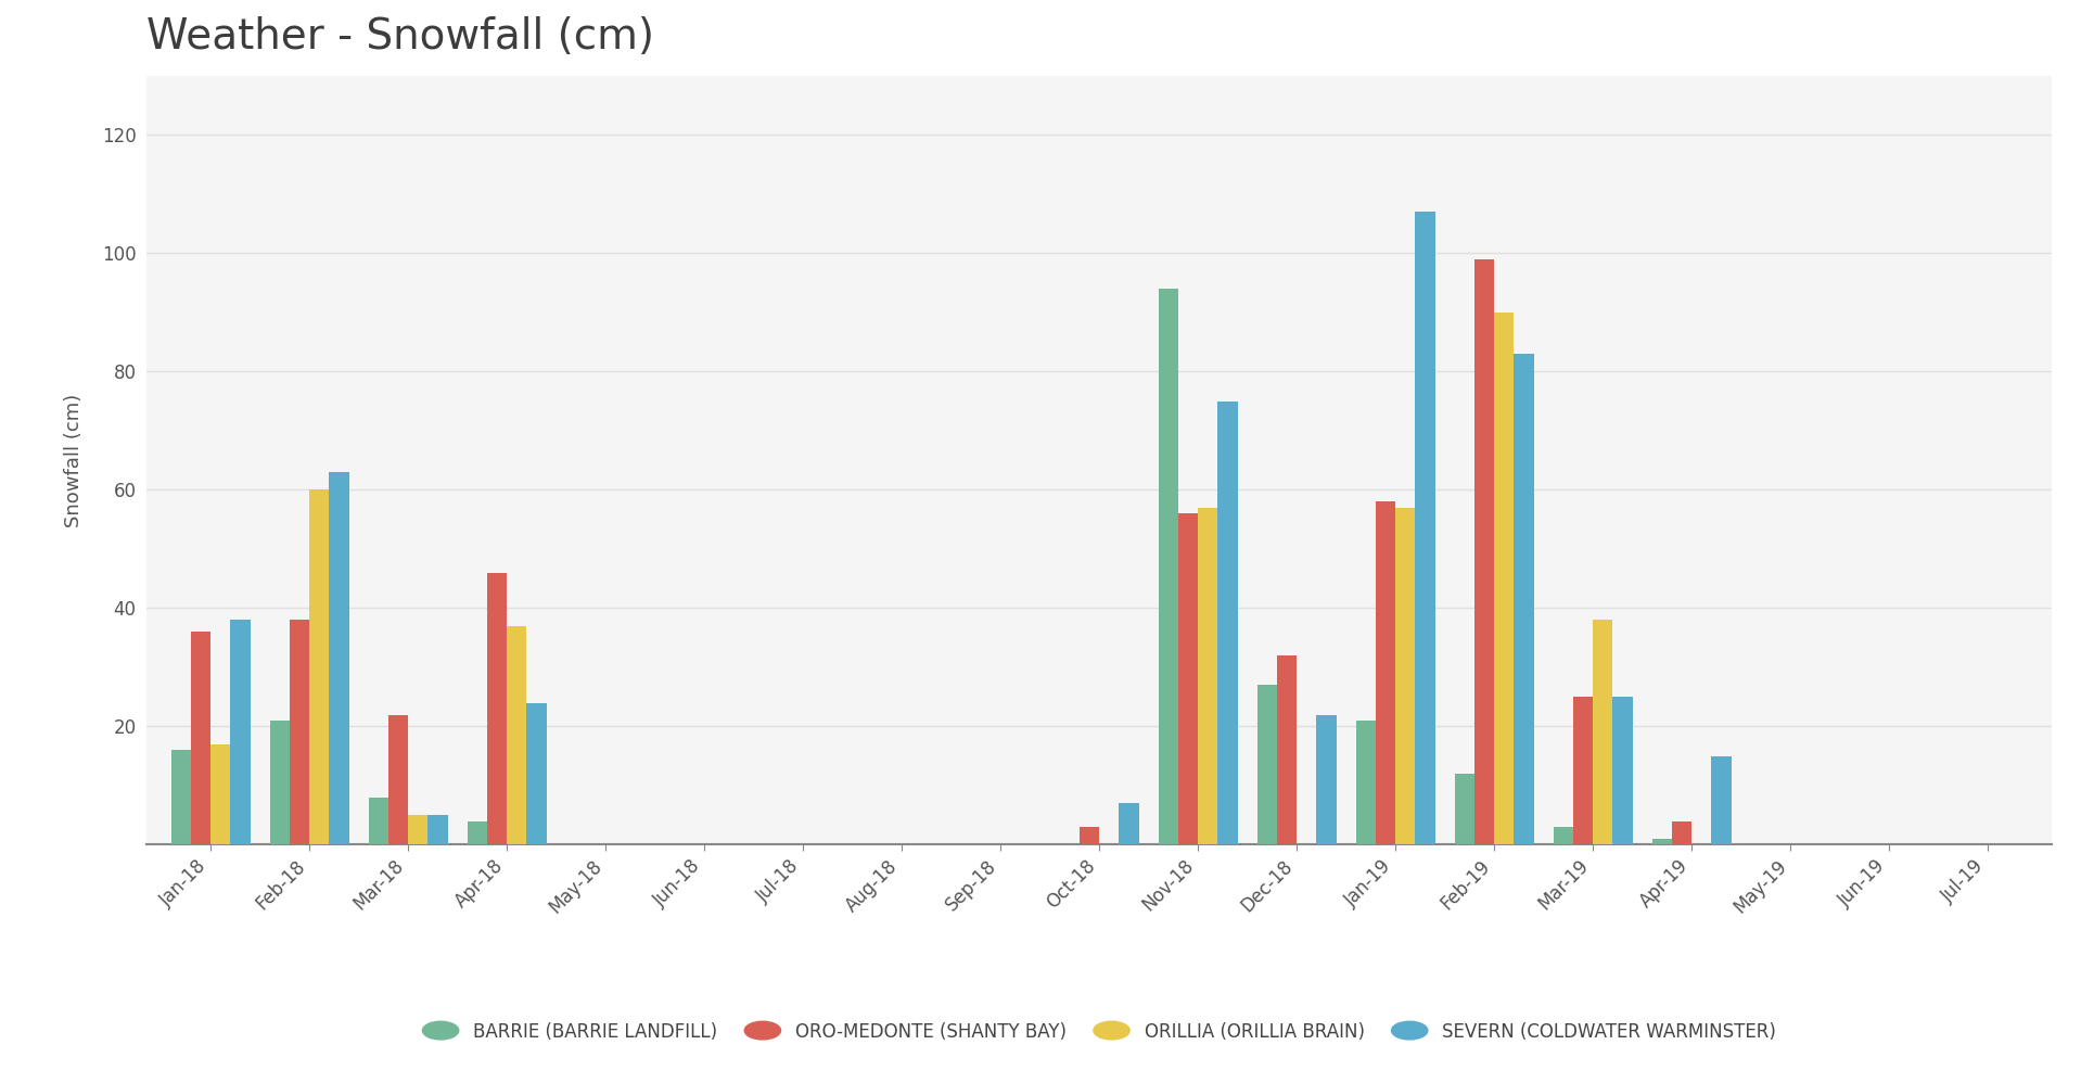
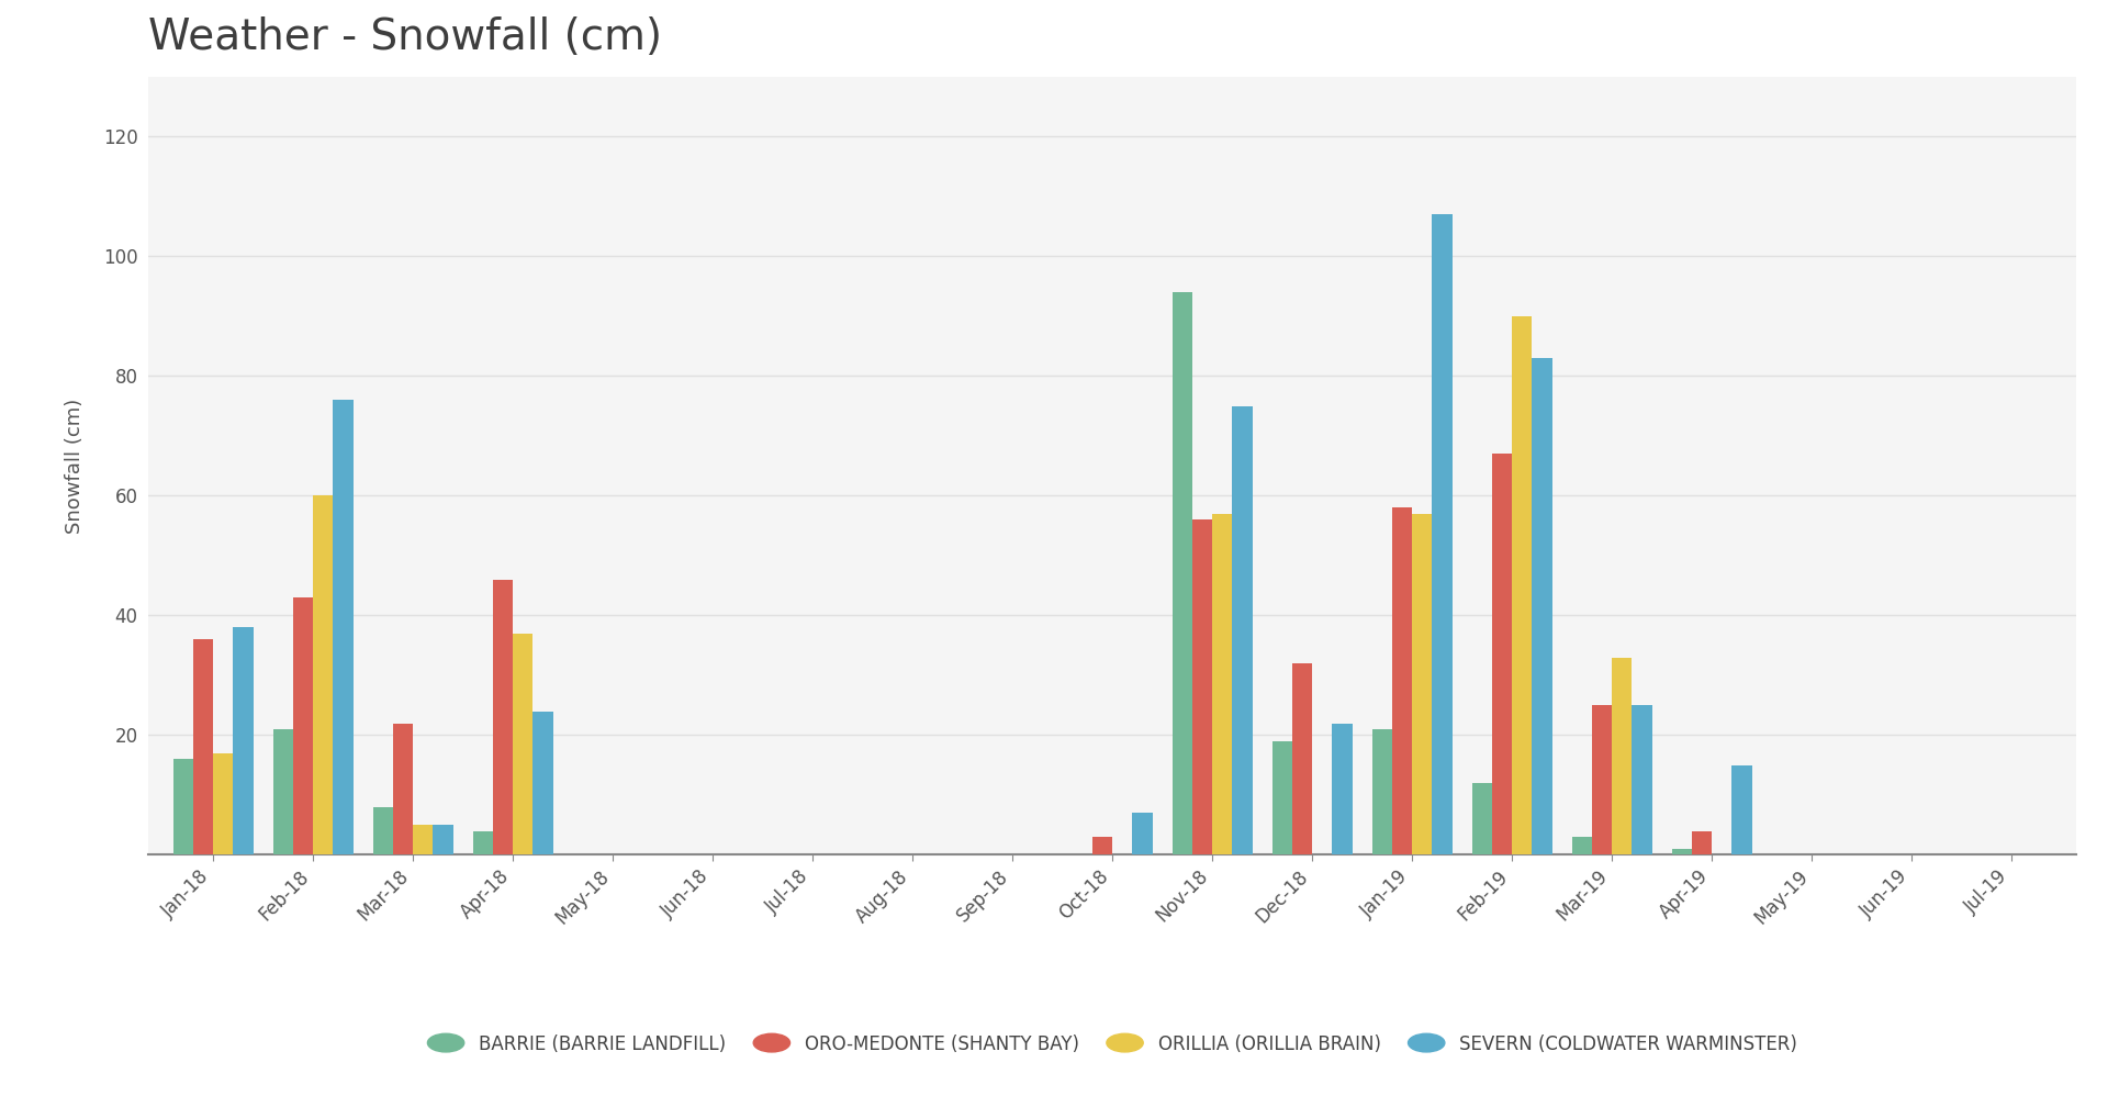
ORO-MEDONTE (SHANTY BAY)/Feb-18: 38 -> 43
SEVERN (COLDWATER WARMINSTER)/Feb-18: 63 -> 76
BARRIE (BARRIE LANDFILL)/Dec-18: 27 -> 19
ORO-MEDONTE (SHANTY BAY)/Feb-19: 99 -> 67
ORILLIA (ORILLIA BRAIN)/Mar-19: 38 -> 33
